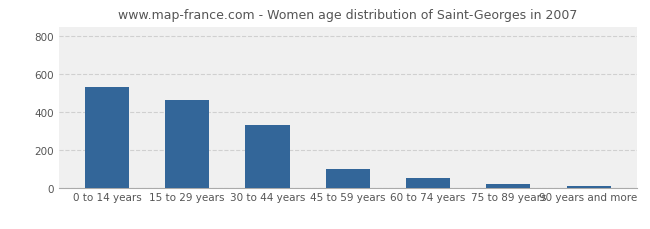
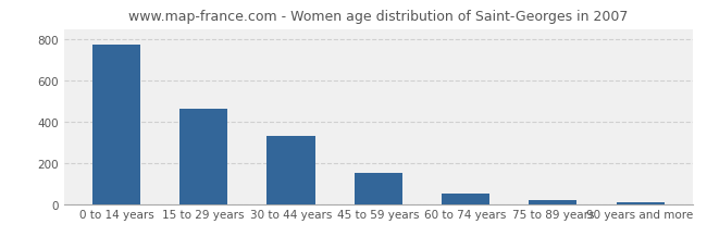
0 to 14 years: 530 -> 780
45 to 59 years: 100 -> 150
